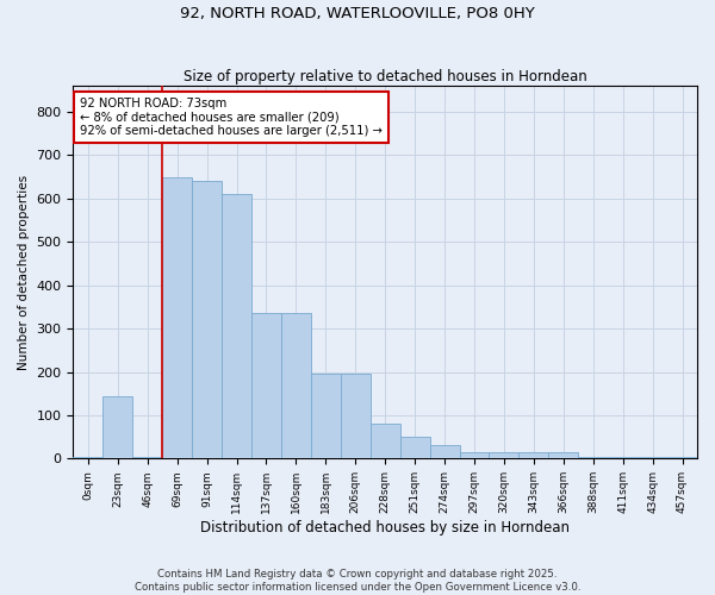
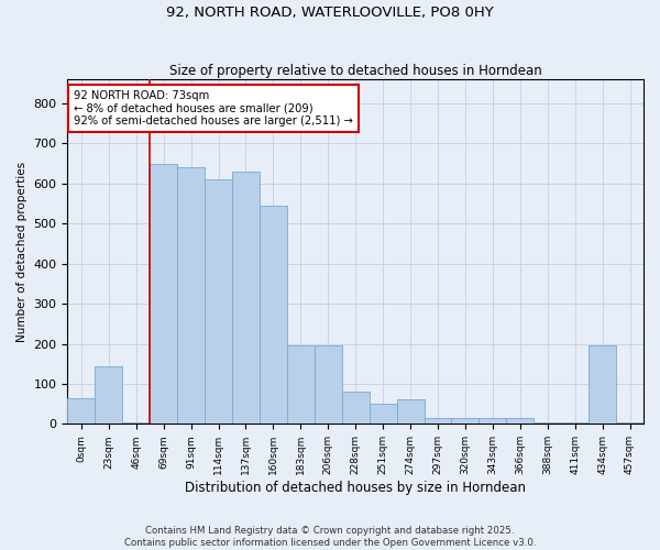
0sqm: 5 -> 65
137sqm: 335 -> 630
160sqm: 335 -> 545
274sqm: 30 -> 60
434sqm: 5 -> 195
